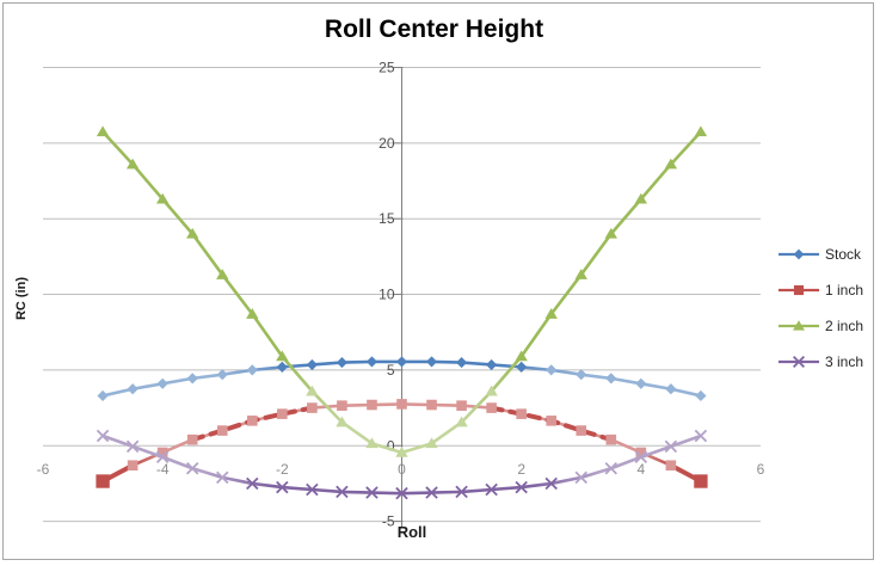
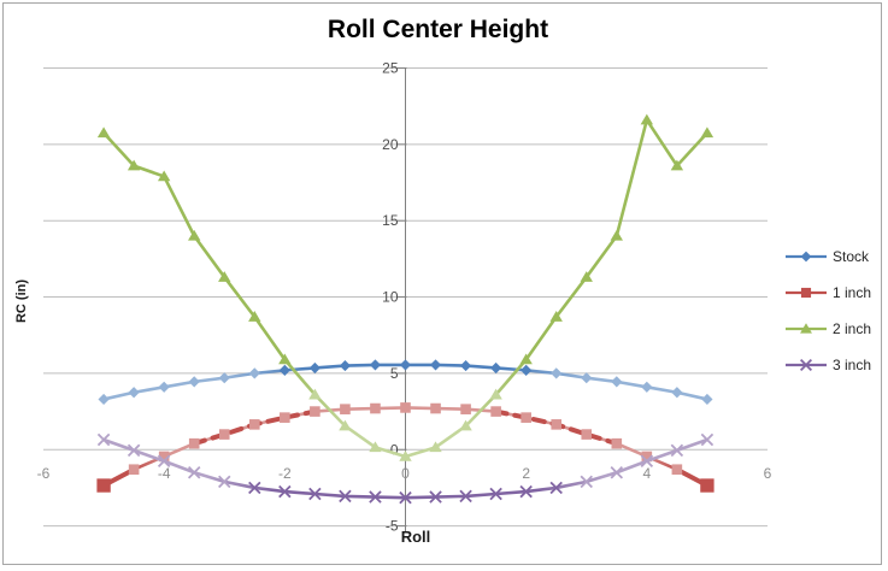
2 inch/-4: 16.3 -> 17.9
2 inch/4: 16.3 -> 21.6
